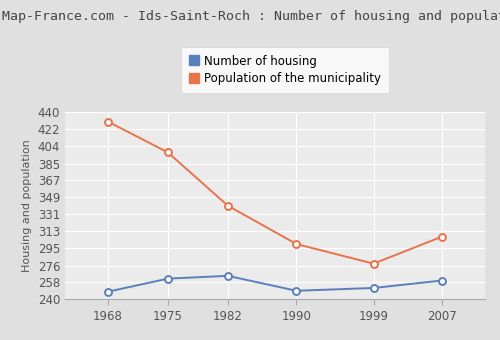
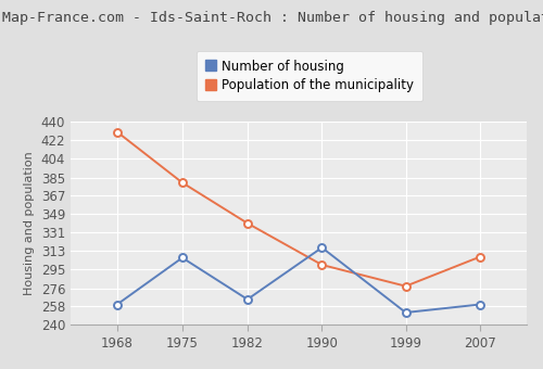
Number of housing/1968: 248 -> 260
Number of housing/1975: 262 -> 306
Population of the municipality/1975: 397 -> 380
Number of housing/1990: 249 -> 316
